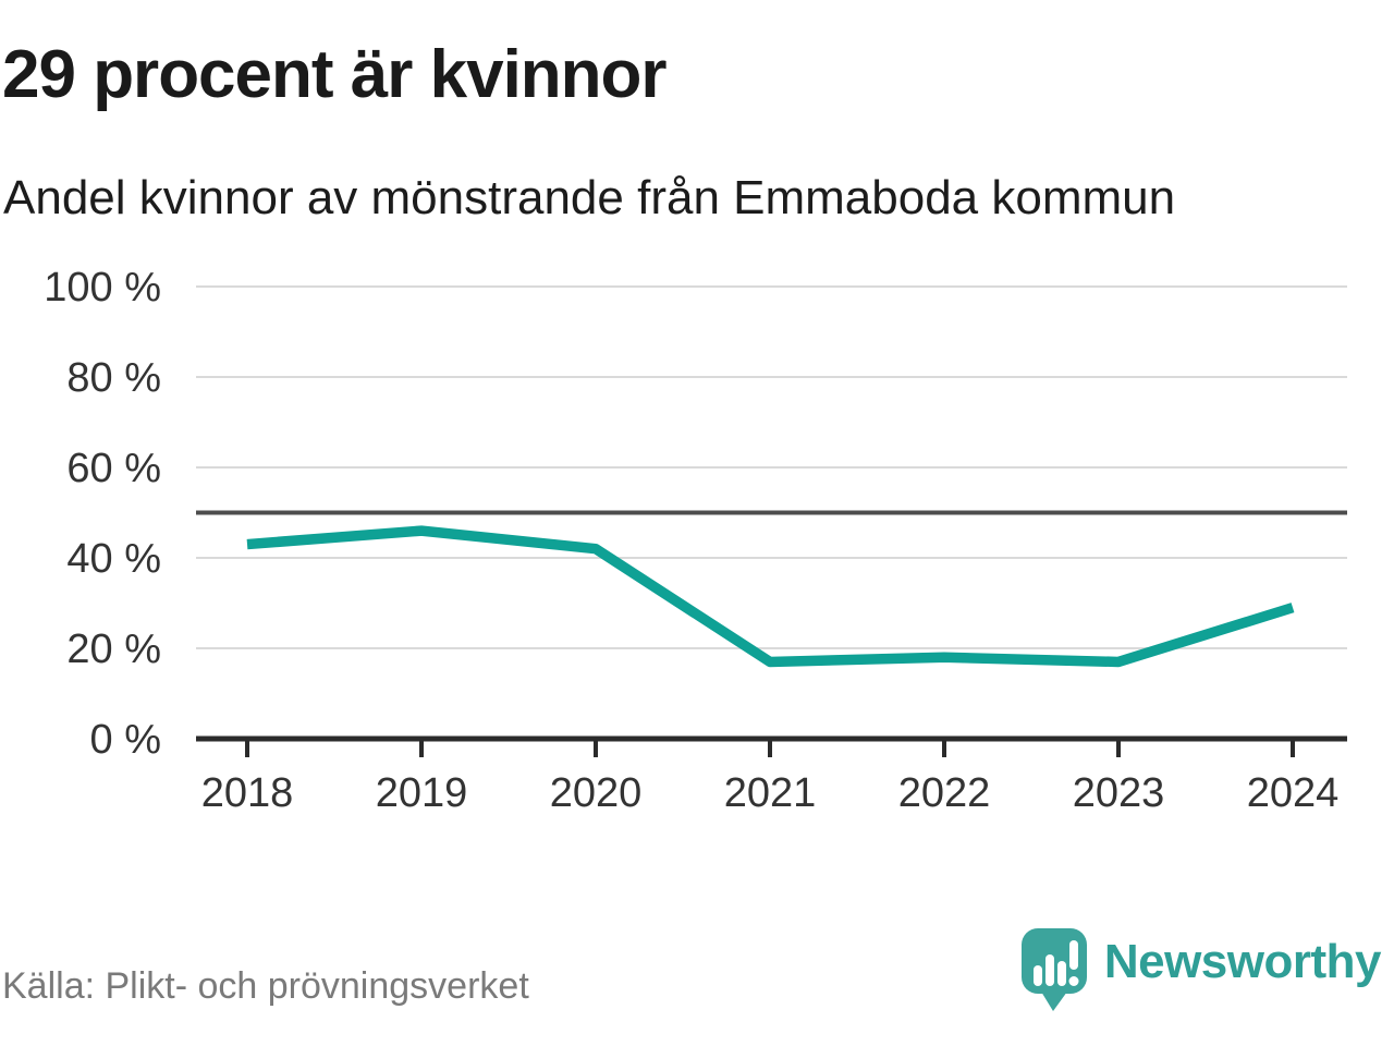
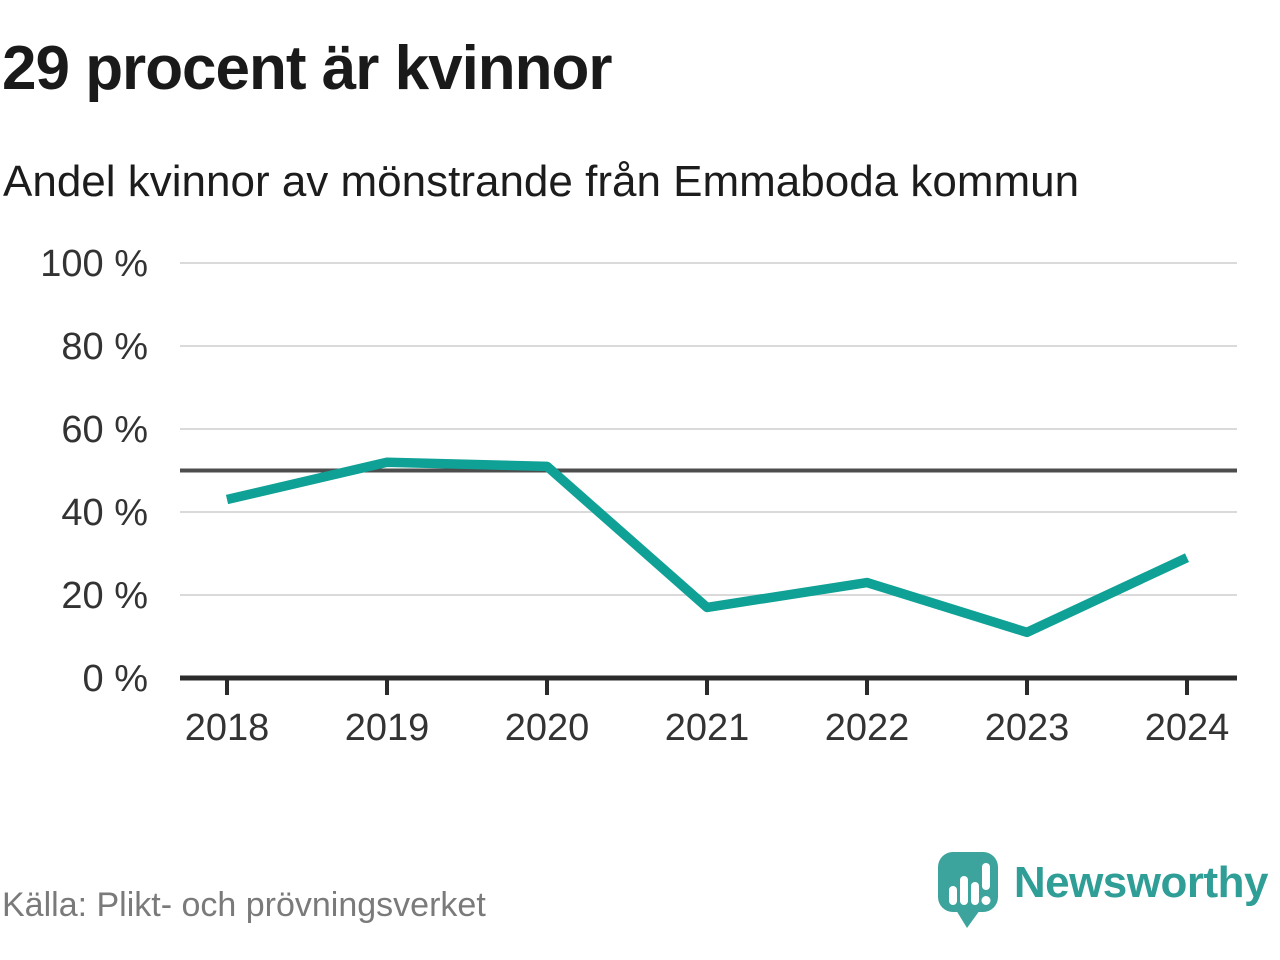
2019: 46% -> 52%
2020: 42% -> 51%
2022: 18% -> 23%
2023: 17% -> 11%
